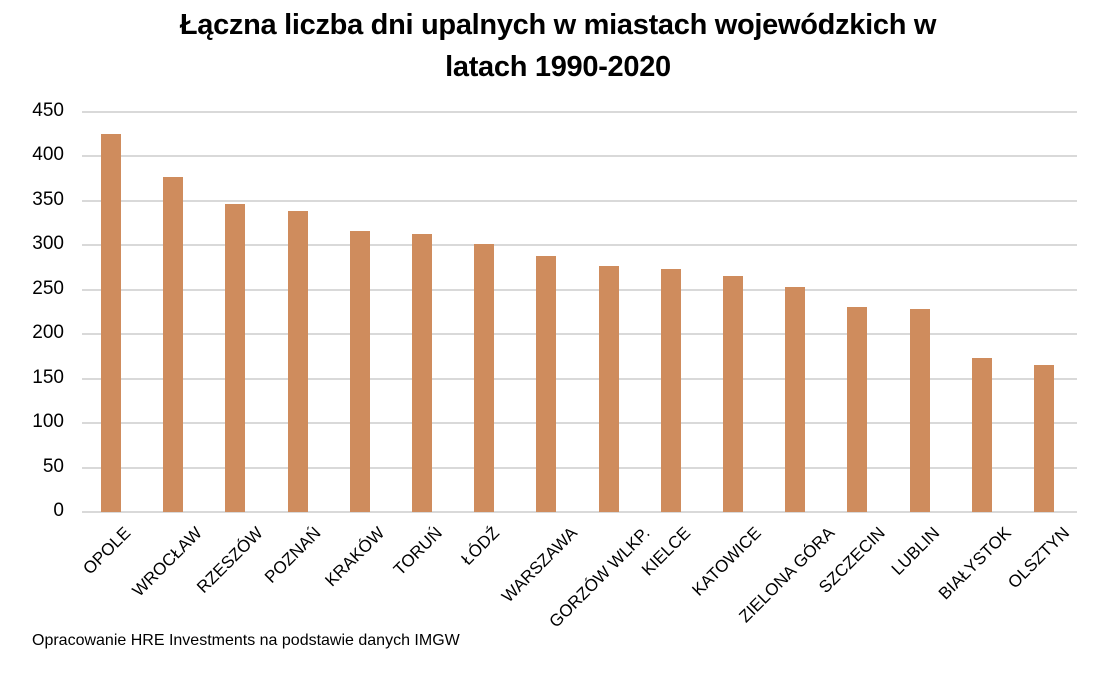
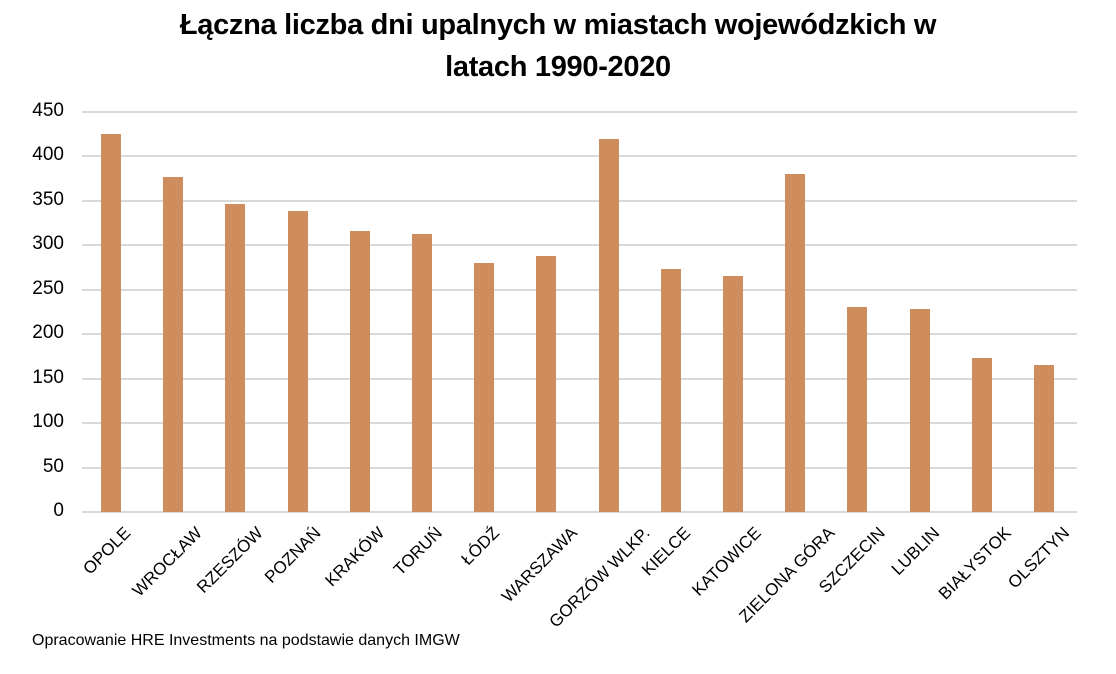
ŁÓDŹ: 300 -> 280
GORZÓW WLKP.: 280 -> 420
ZIELONA GÓRA: 250 -> 380
